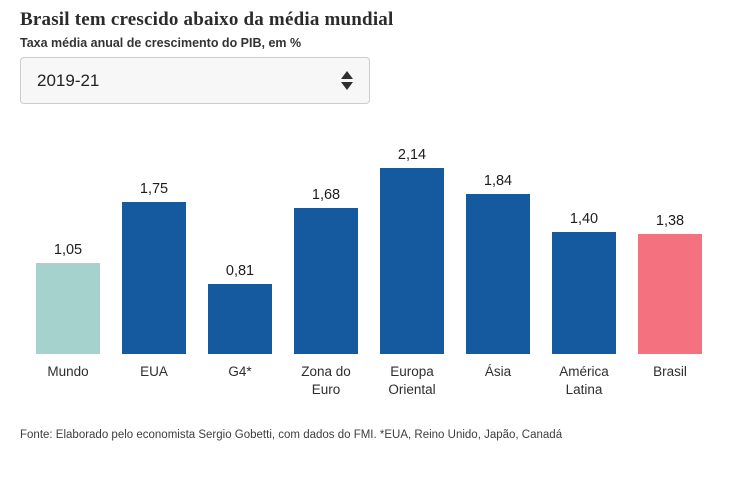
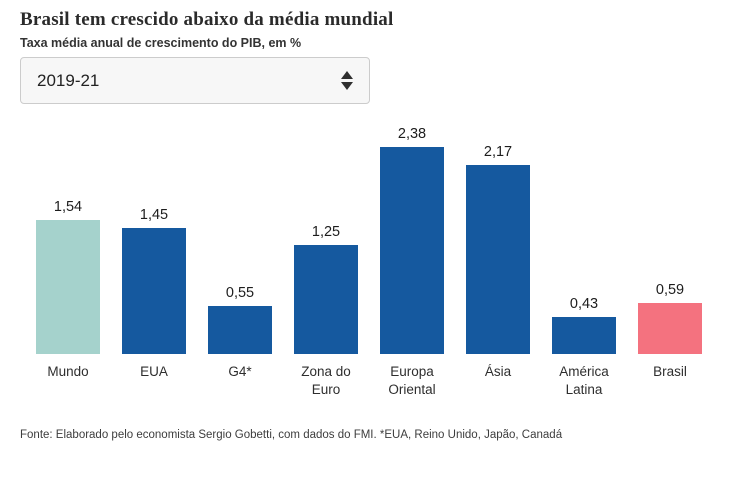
Mundo: 1,05 -> 1,54
EUA: 1,75 -> 1,45
G4*: 0,81 -> 0,55
Zona do Euro: 1,68 -> 1,25
Europa Oriental: 2,14 -> 2,38
Ásia: 1,84 -> 2,17
América Latina: 1,40 -> 0,43
Brasil: 1,38 -> 0,59
